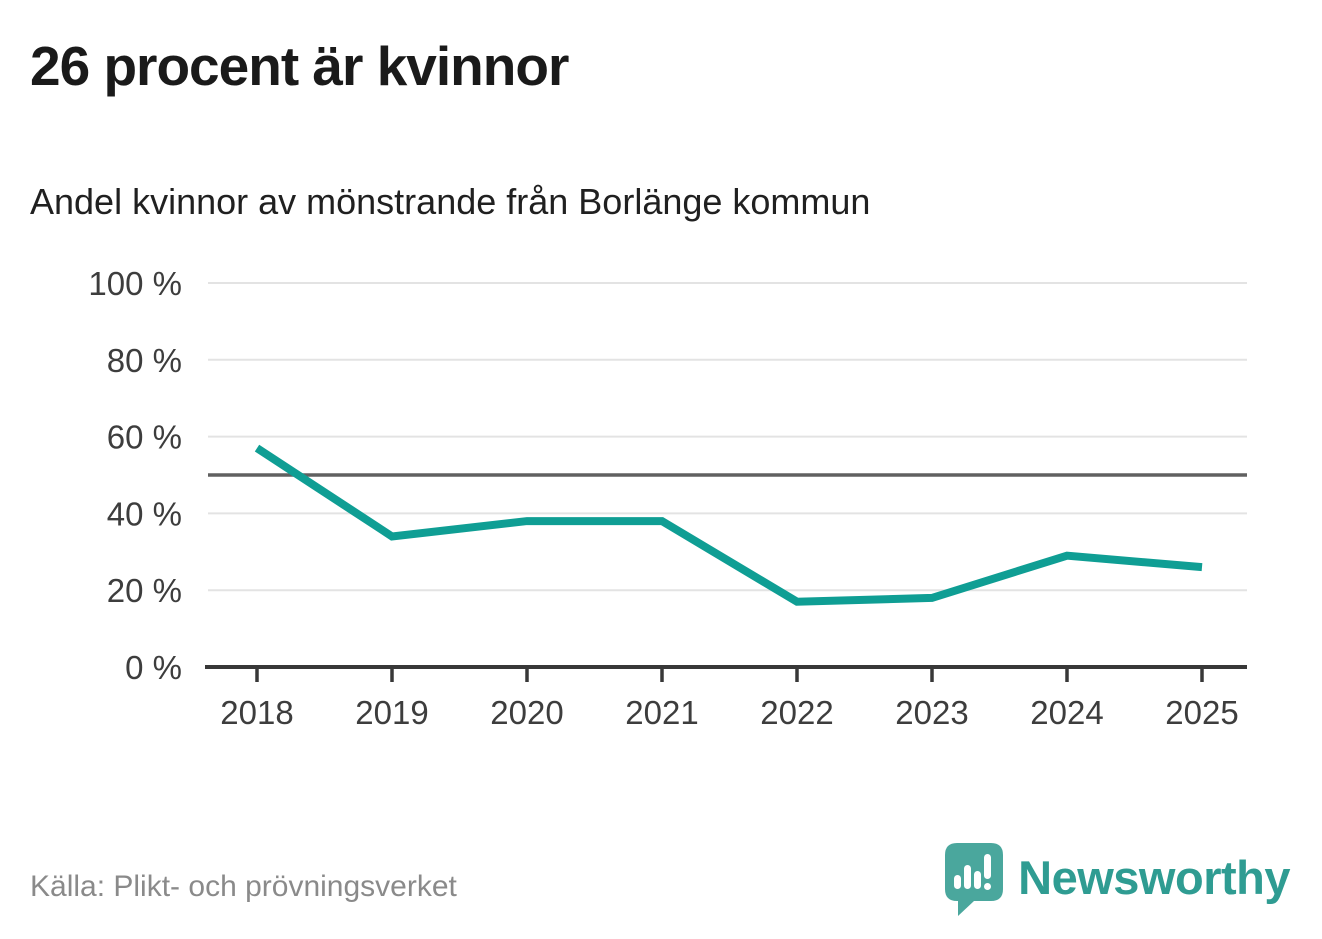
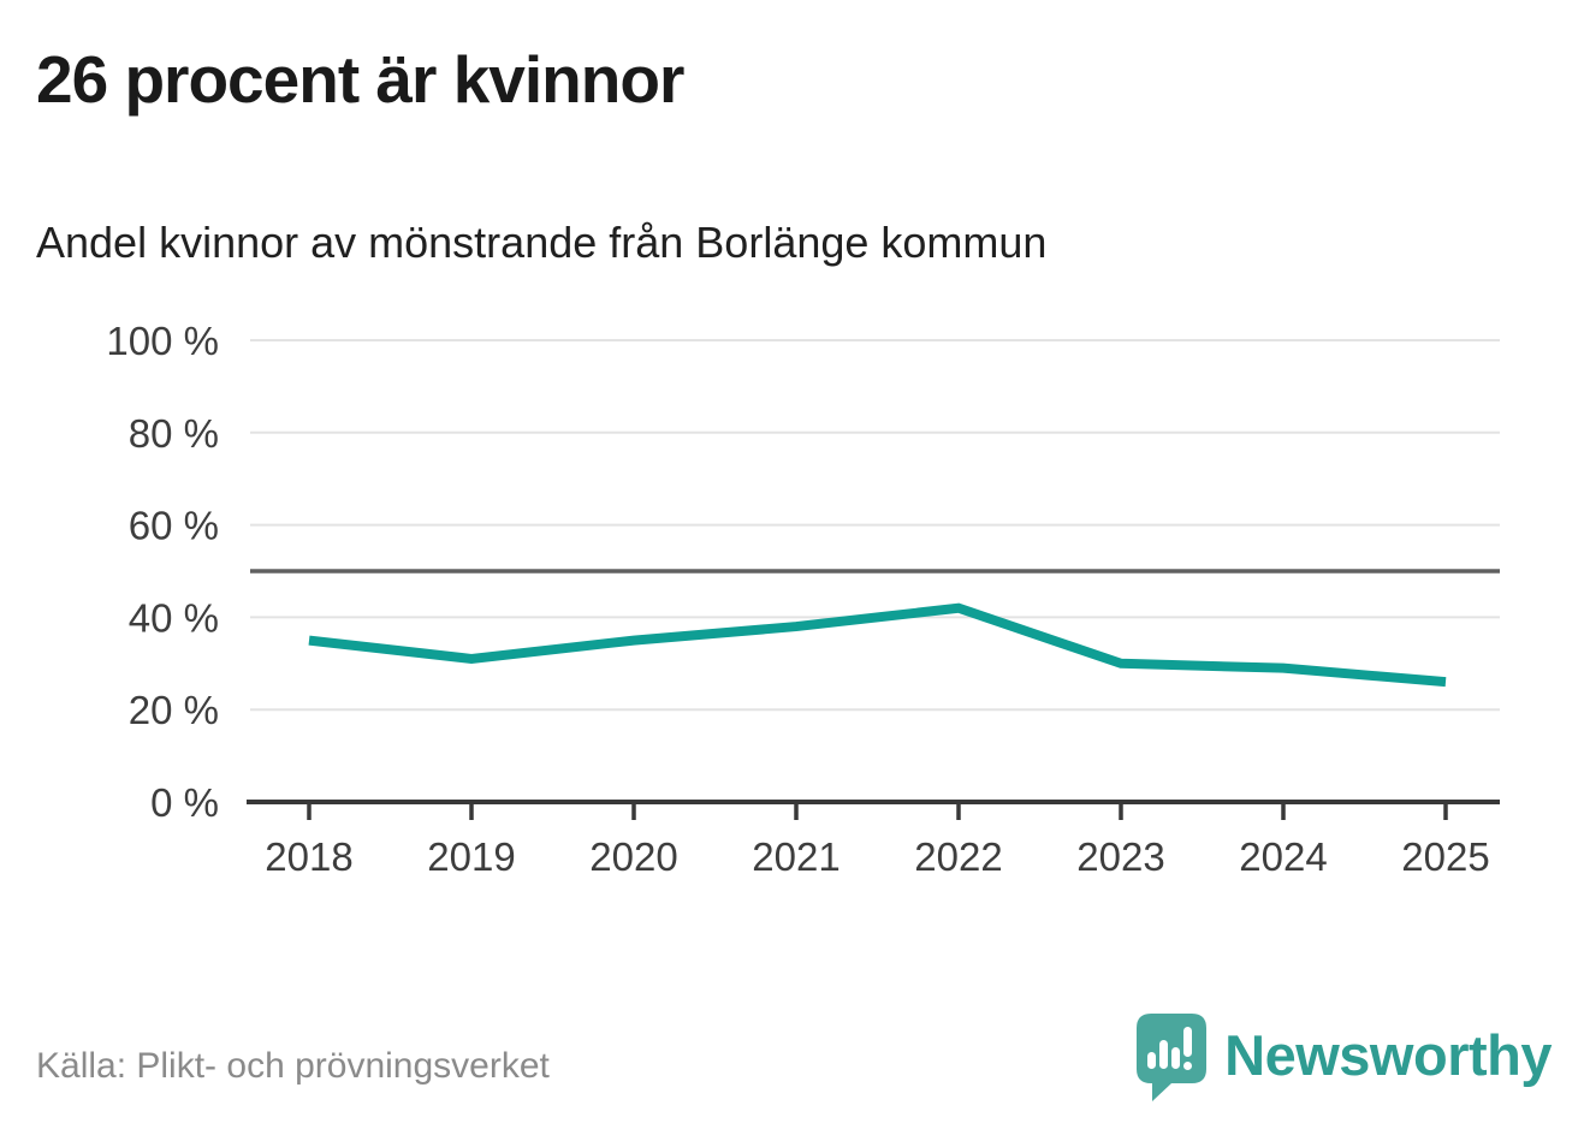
2018: 57% -> 35%
2019: 34% -> 31%
2020: 38% -> 35%
2022: 17% -> 42%
2023: 18% -> 30%
